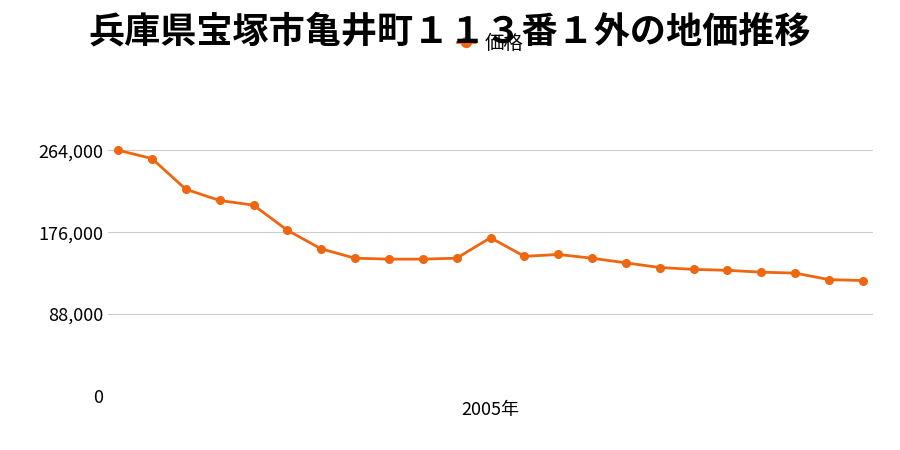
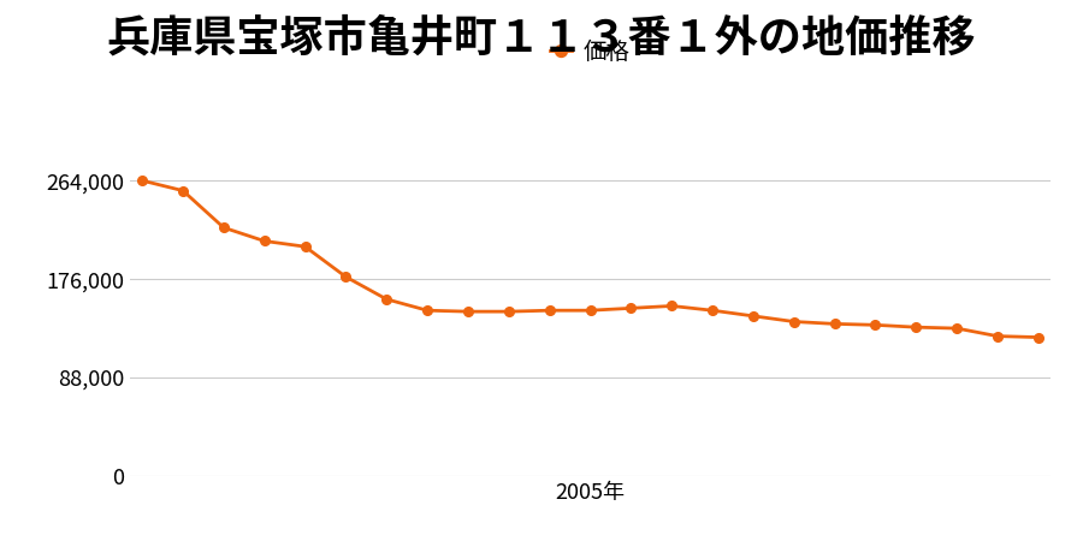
2005年: 170,000 -> 148,000
